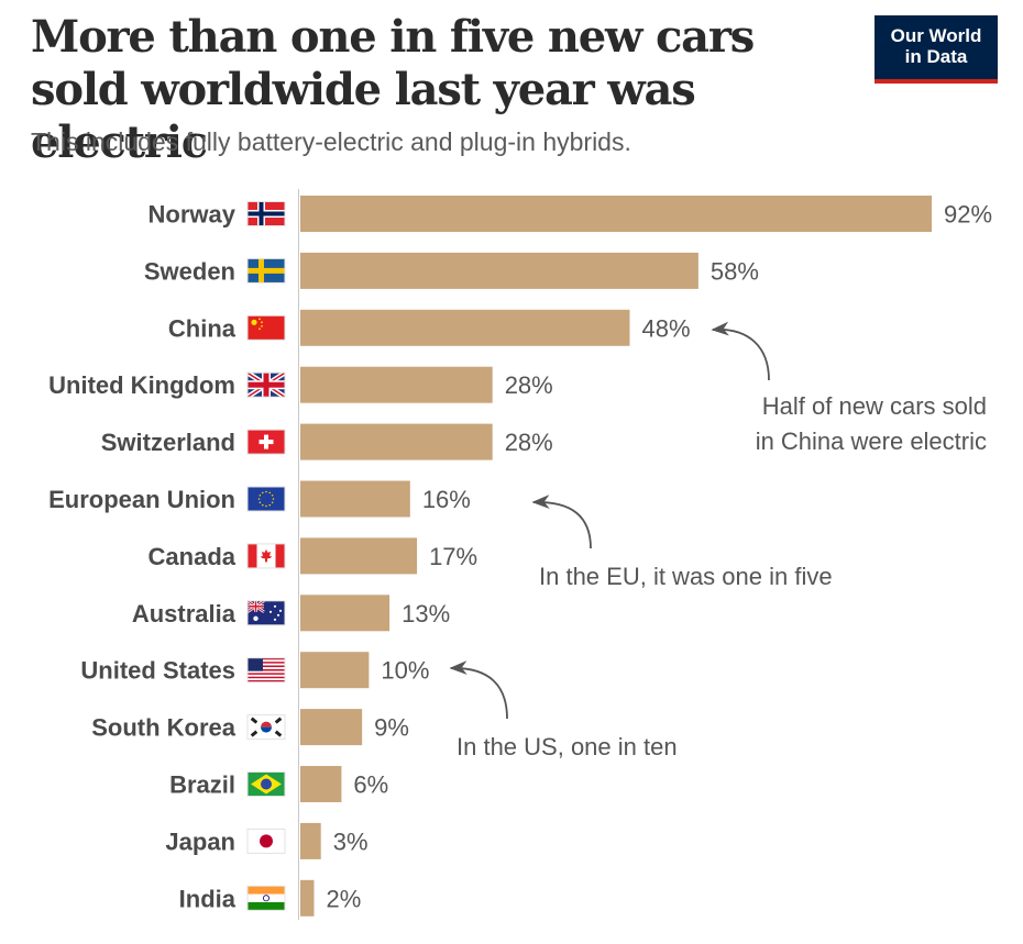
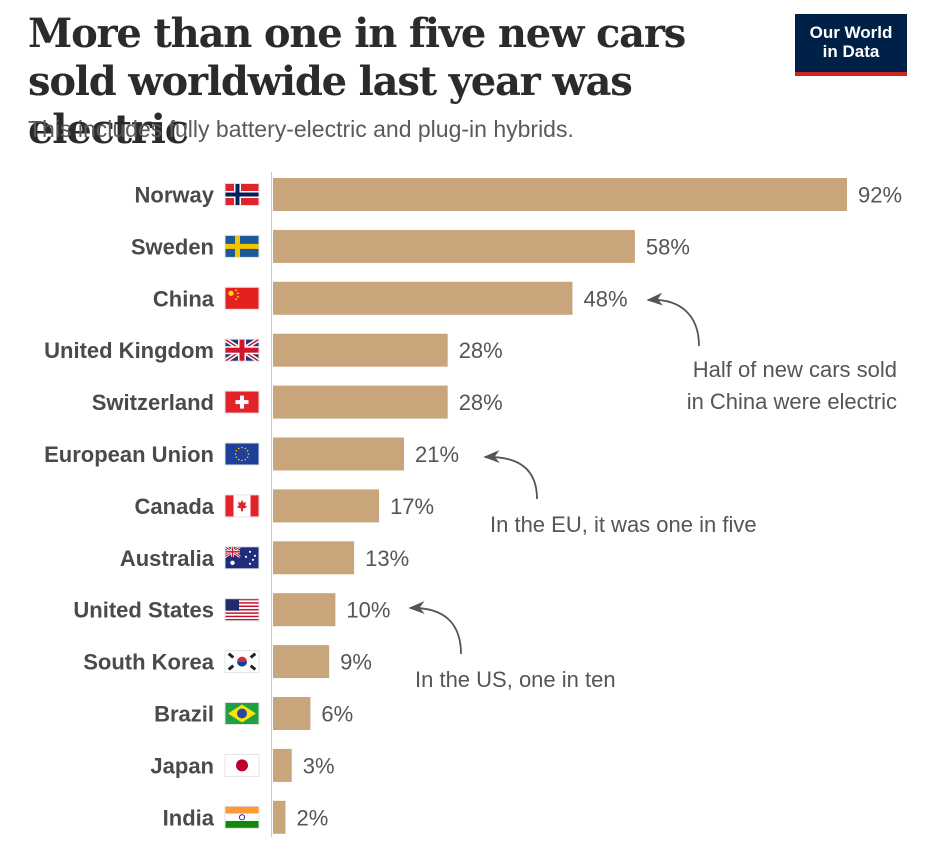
European Union: 16% -> 21%
